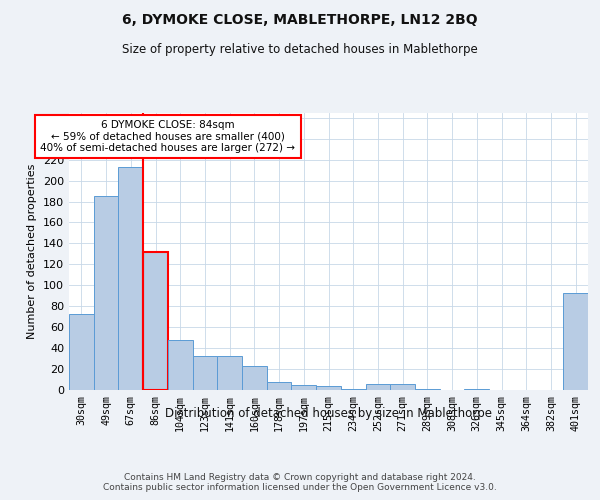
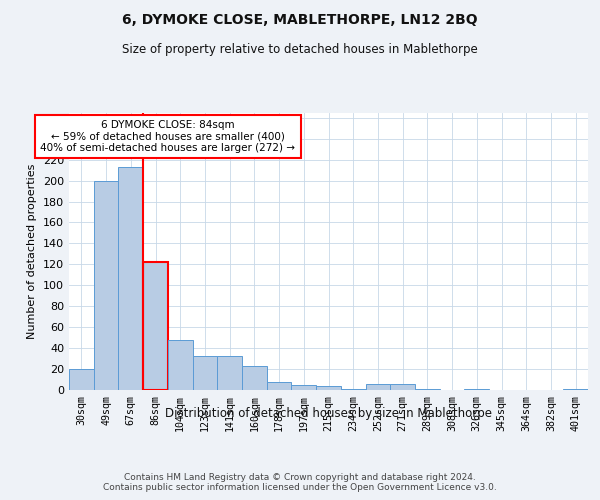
30sqm: 73 -> 20
49sqm: 185 -> 200
86sqm: 132 -> 122
401sqm: 93 -> 1
